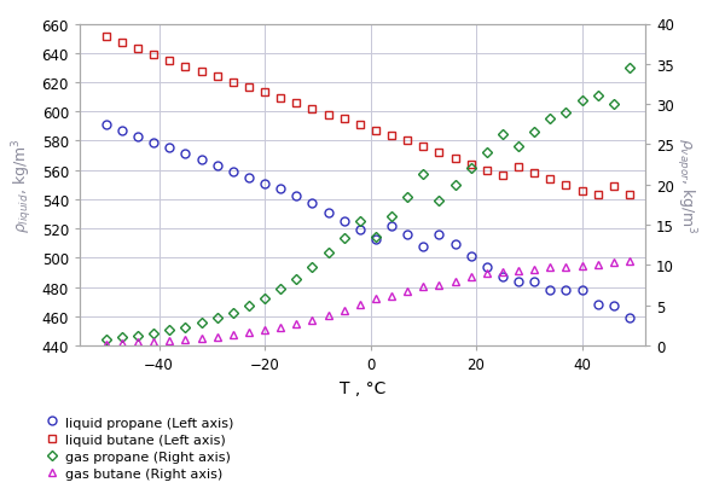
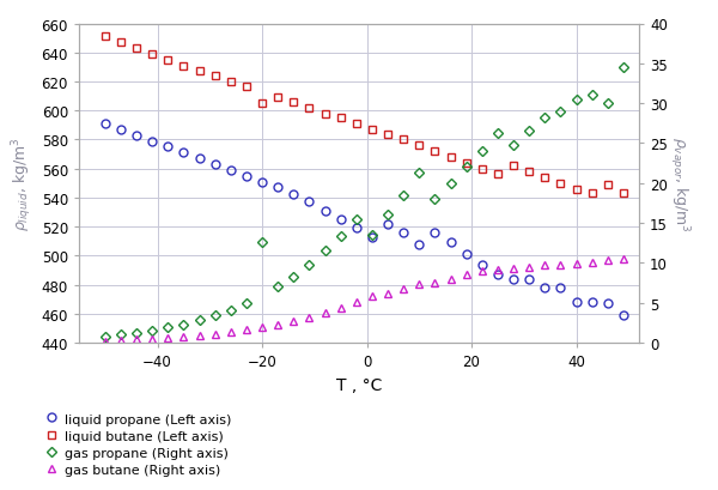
liquid butane (Left axis)/−20: 613 -> 605
gas propane (Right axis)/−20: 5.9 -> 12.6
liquid propane (Left axis)/40: 478 -> 468
